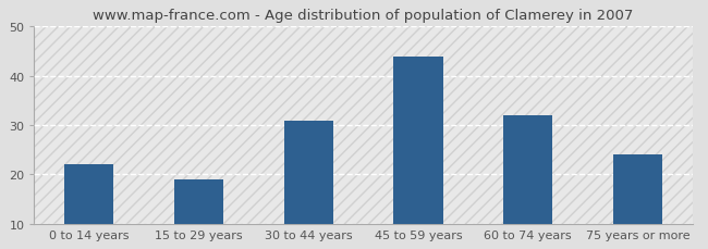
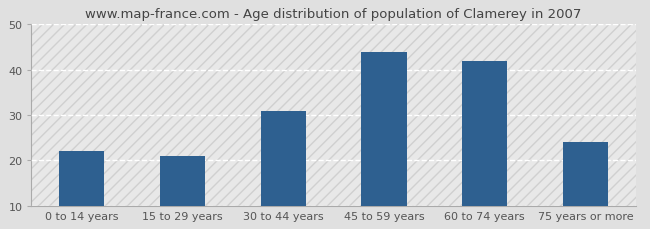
15 to 29 years: 19 -> 21
60 to 74 years: 32 -> 42
